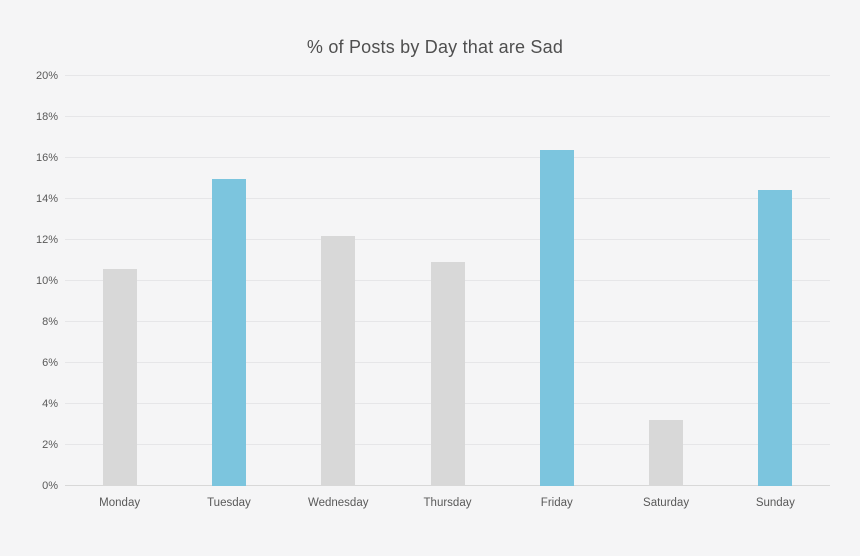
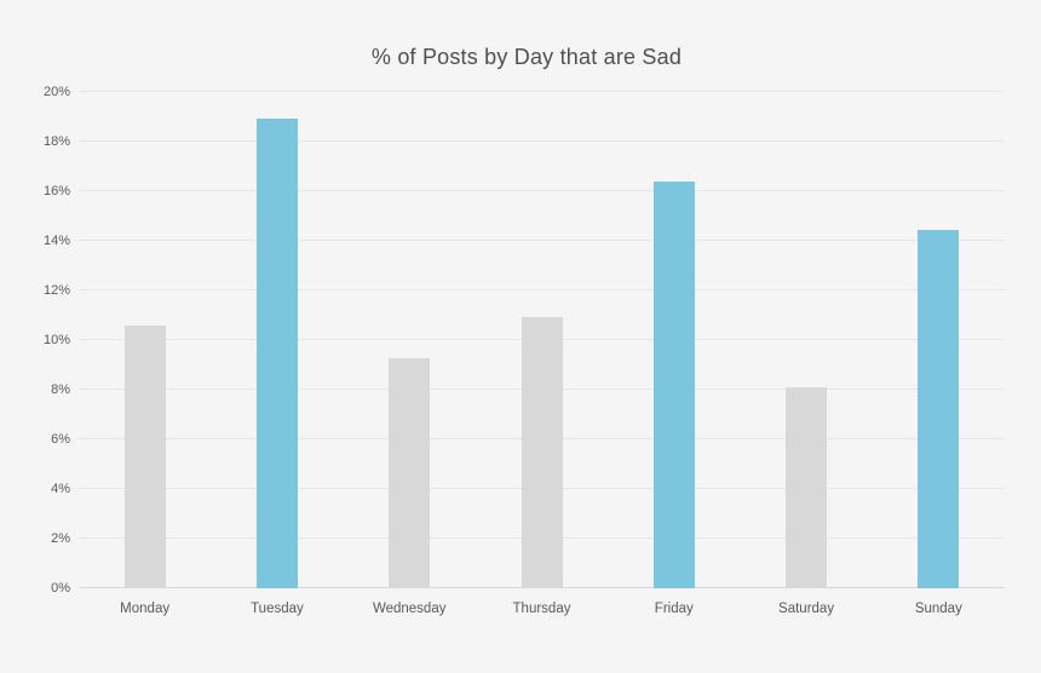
Tuesday: 15.0% -> 18.9%
Wednesday: 12.2% -> 9.2%
Saturday: 3.2% -> 8.1%
